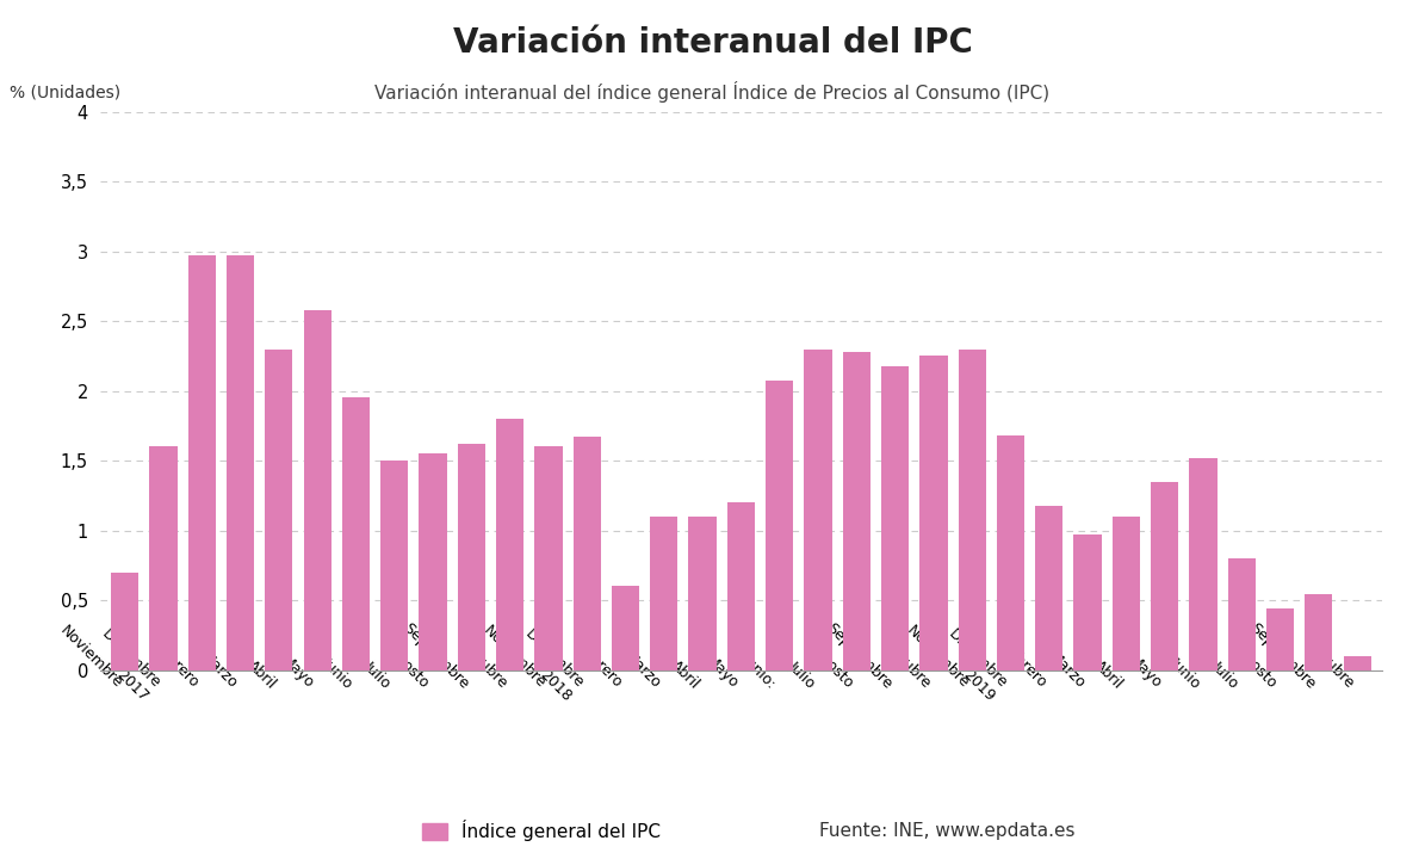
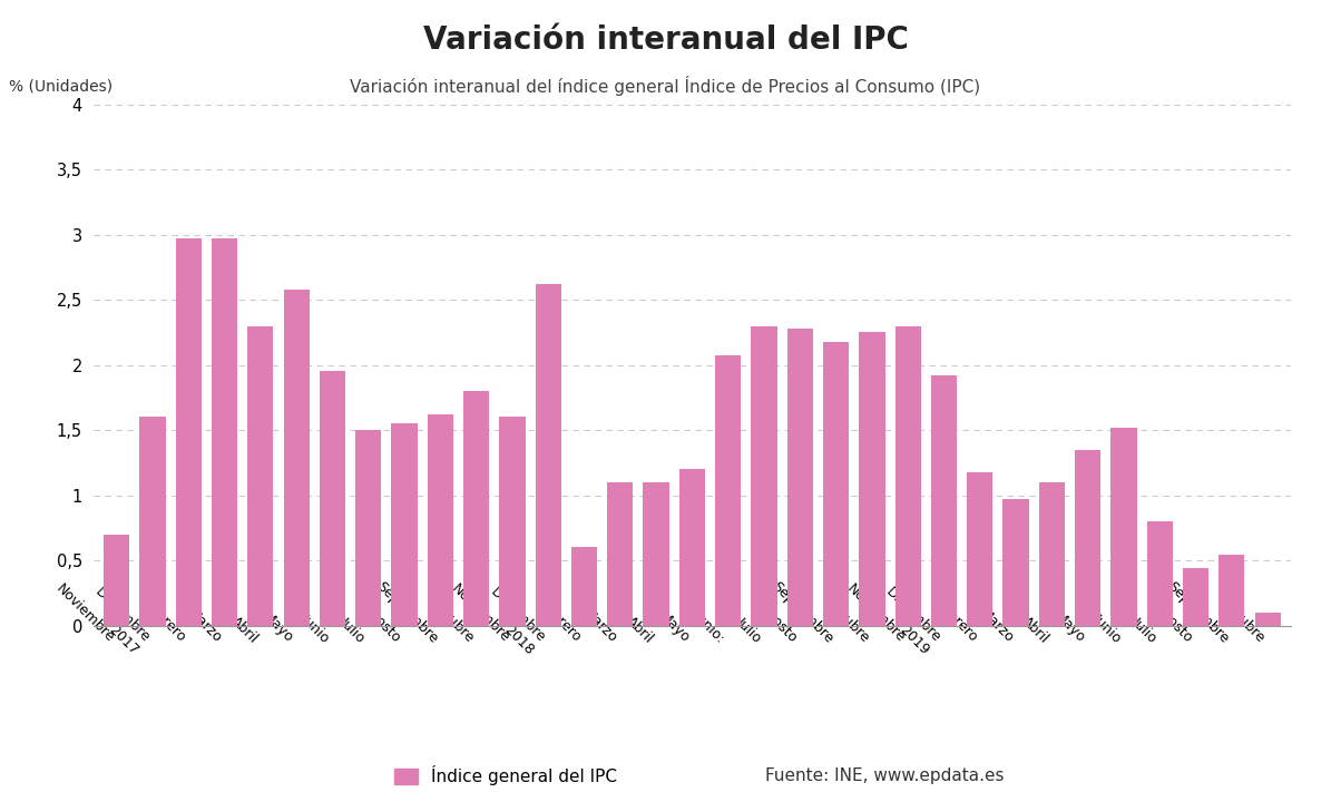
Diciembre 2018: 1,67 -> 2,62
Diciembre 2019: 1,68 -> 1,92
